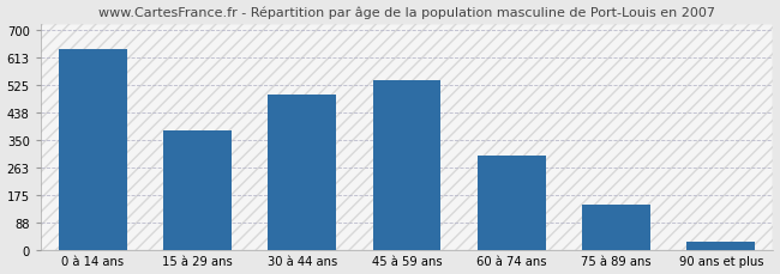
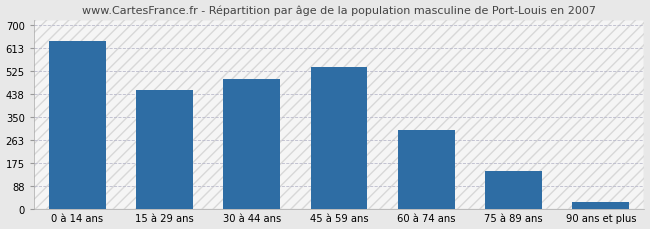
15 à 29 ans: 380 -> 451
